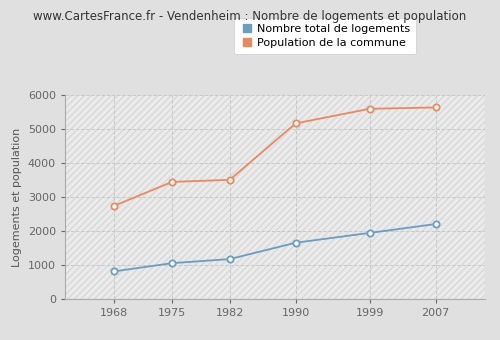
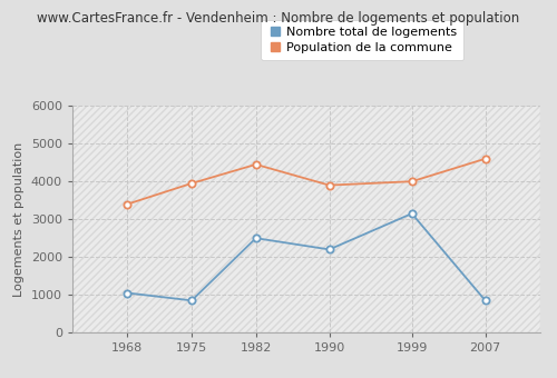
Nombre total de logements/1968: 820 -> 1050
Population de la commune/1968: 2750 -> 3400
Nombre total de logements/1975: 1060 -> 850
Population de la commune/1975: 3450 -> 3950
Nombre total de logements/1982: 1180 -> 2500
Population de la commune/1982: 3510 -> 4450
Nombre total de logements/1990: 1660 -> 2200
Population de la commune/1990: 5170 -> 3900
Nombre total de logements/1999: 1950 -> 3150
Population de la commune/1999: 5600 -> 4000
Nombre total de logements/2007: 2210 -> 850
Population de la commune/2007: 5640 -> 4600
